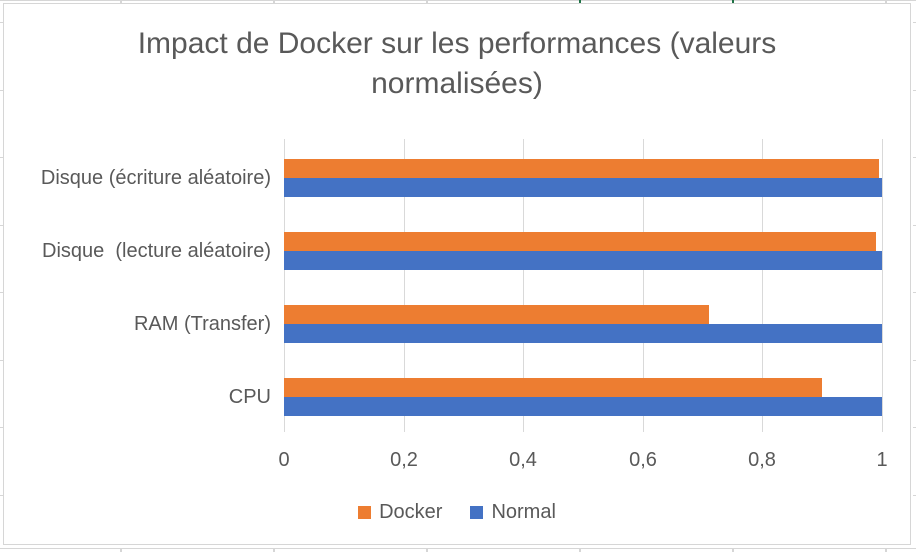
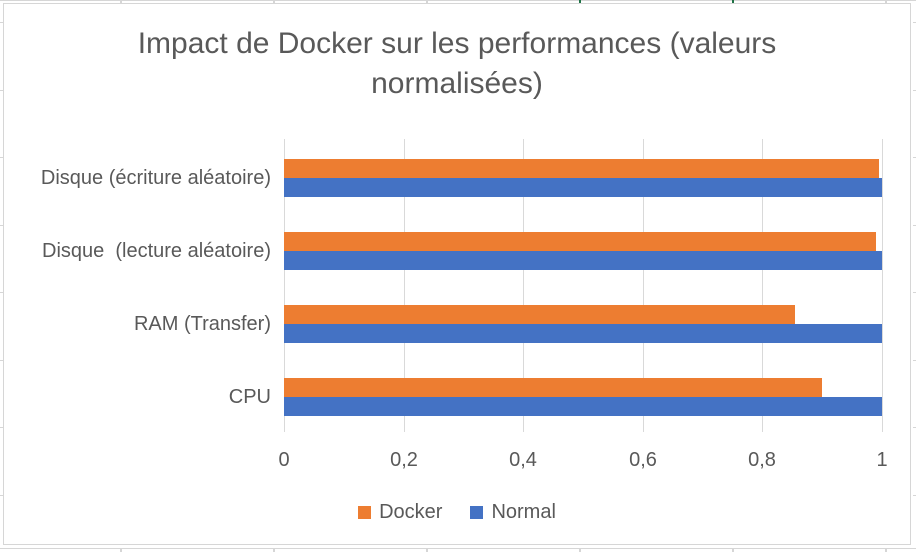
Docker/RAM (Transfer): 0,71 -> 0,85
